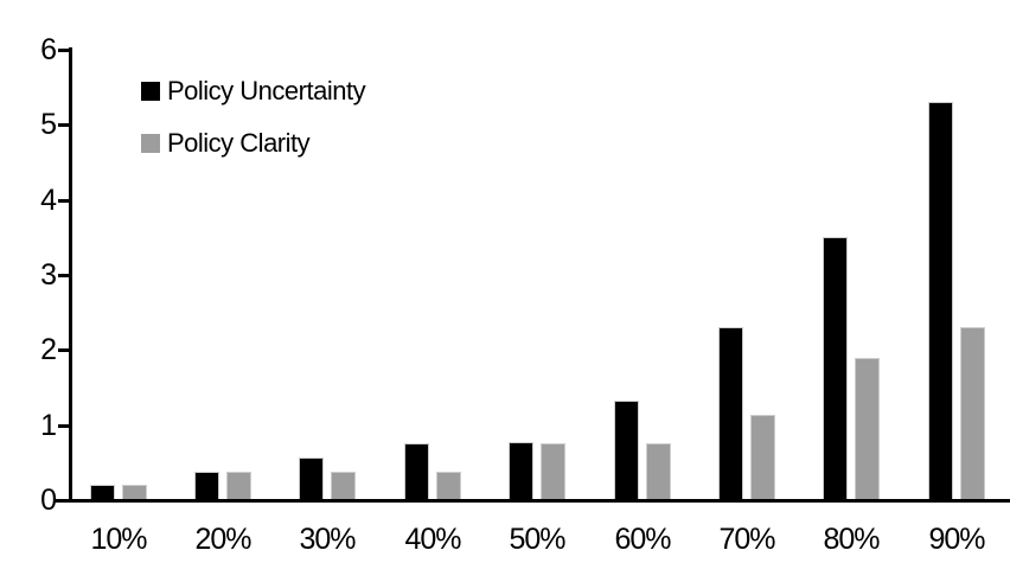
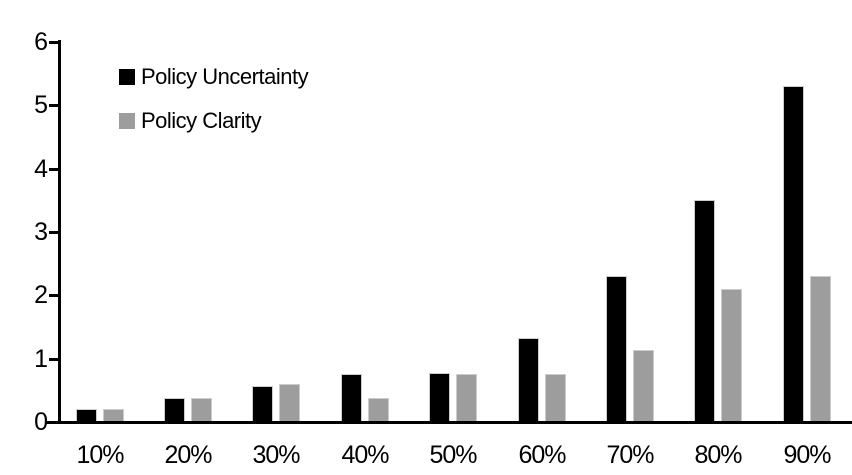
Policy Clarity/30%: 0.4 -> 0.6
Policy Clarity/80%: 1.9 -> 2.1
